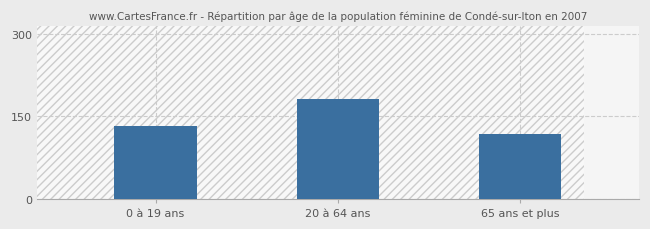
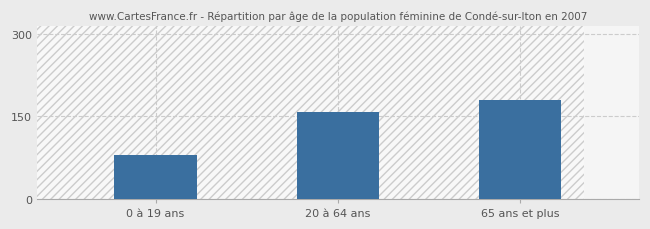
0 à 19 ans: 133 -> 80
20 à 64 ans: 182 -> 158
65 ans et plus: 117 -> 180
